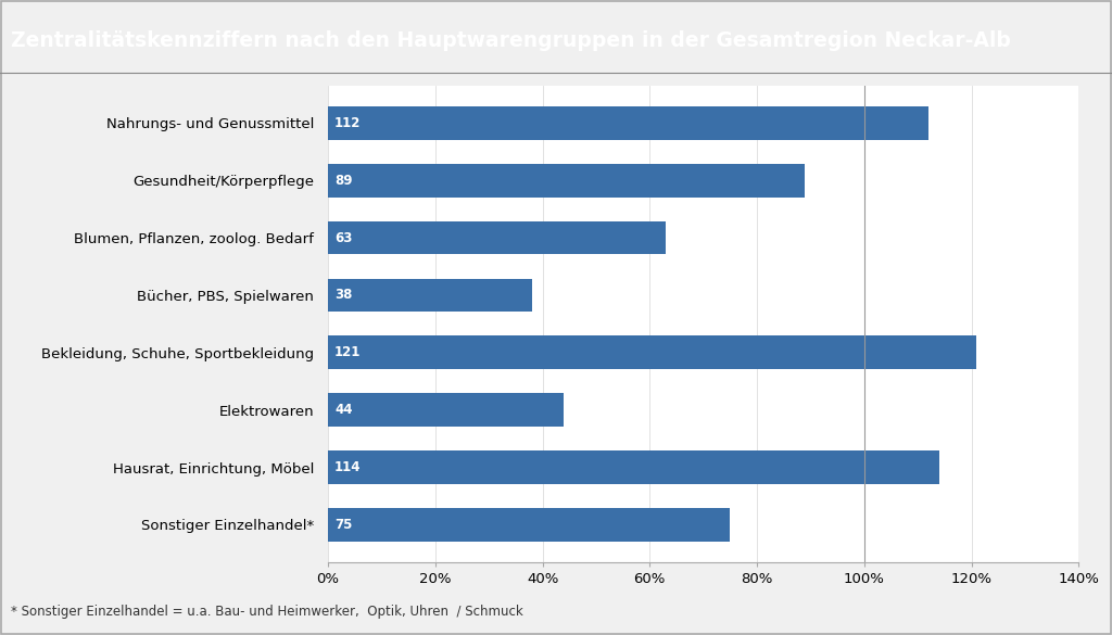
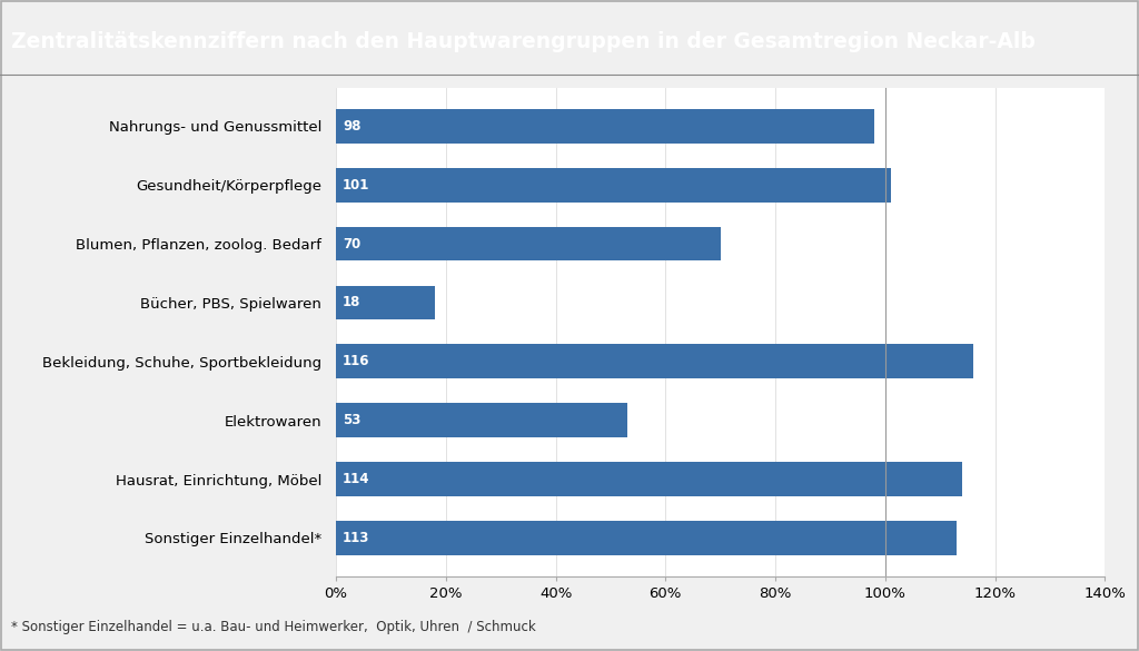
Nahrungs- und Genussmittel: 112 -> 98
Gesundheit/Körperpflege: 89 -> 101
Blumen, Pflanzen, zoolog. Bedarf: 63 -> 70
Bücher, PBS, Spielwaren: 38 -> 18
Bekleidung, Schuhe, Sportbekleidung: 121 -> 116
Elektrowaren: 44 -> 53
Sonstiger Einzelhandel*: 75 -> 113
